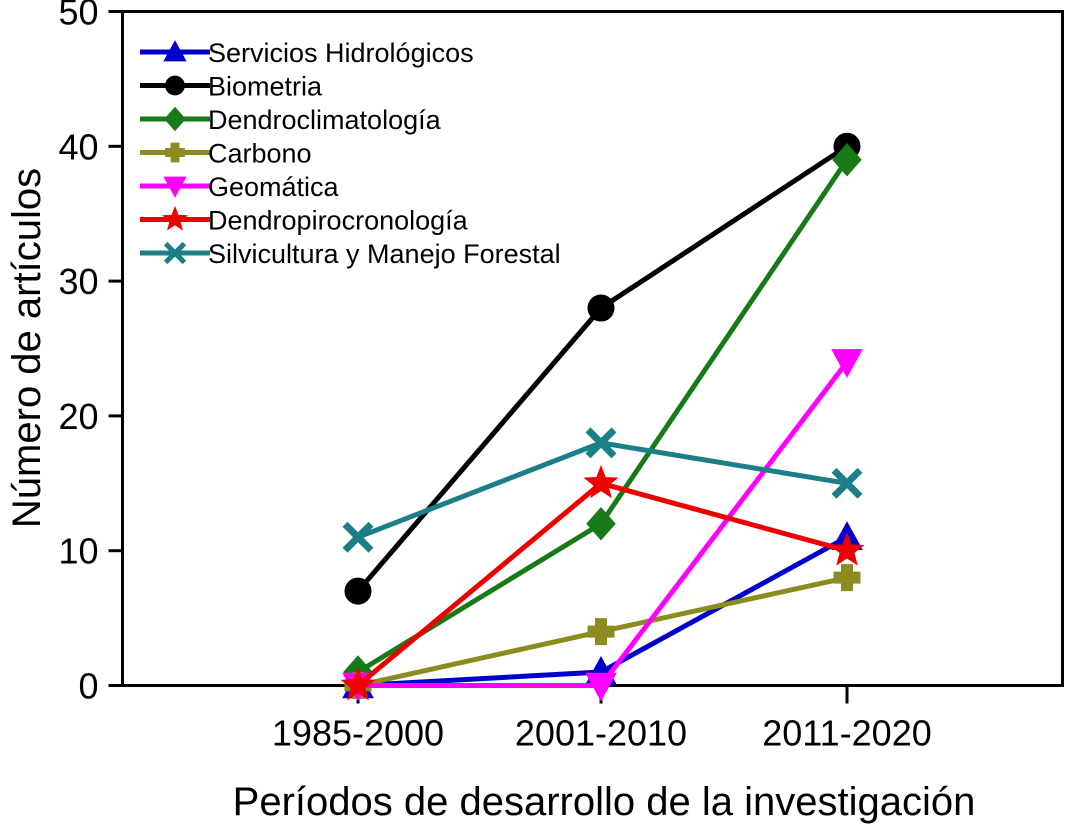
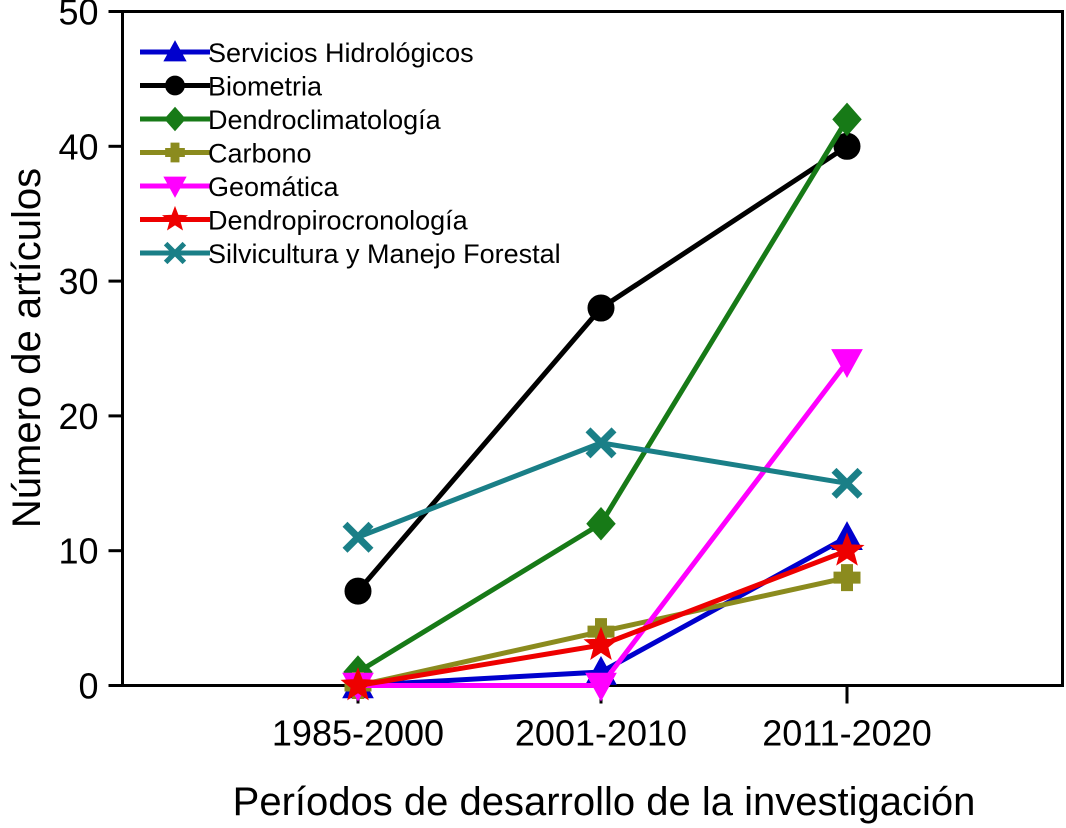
Dendropirocronología/2001-2010: 15 -> 3
Dendroclimatología/2011-2020: 39 -> 42
